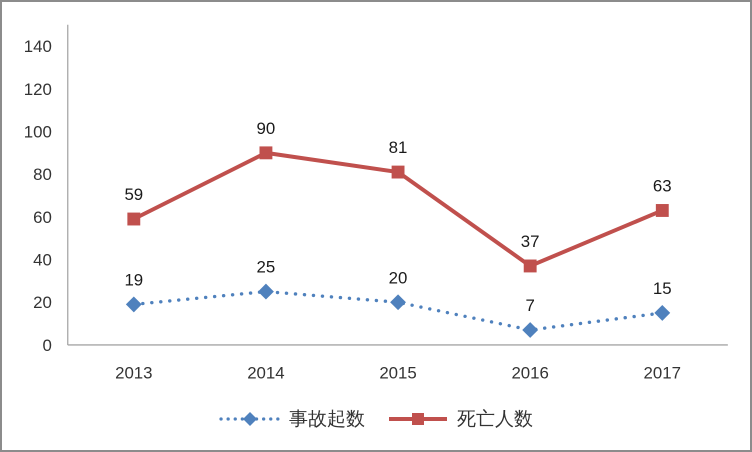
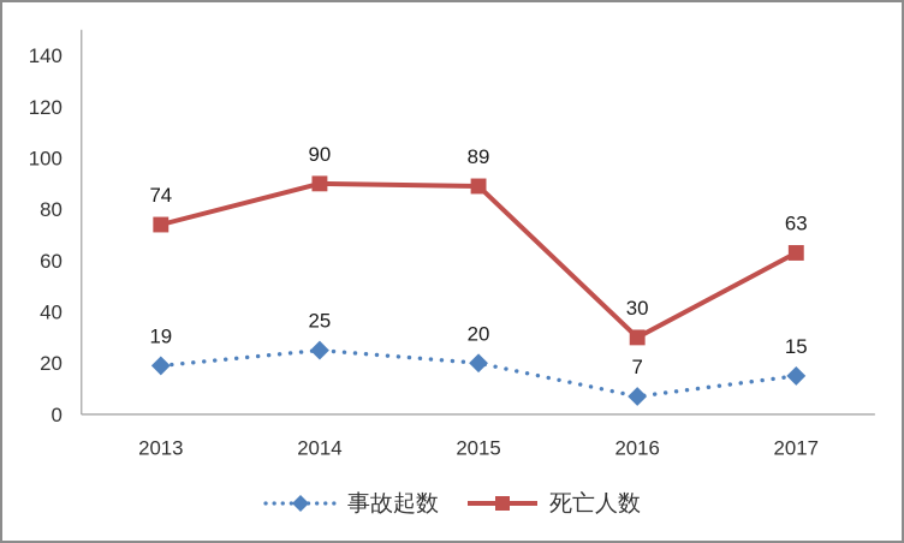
死亡人数/2013: 59 -> 74
死亡人数/2015: 81 -> 89
死亡人数/2016: 37 -> 30
